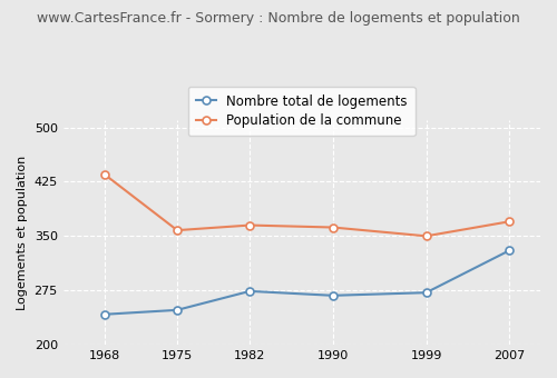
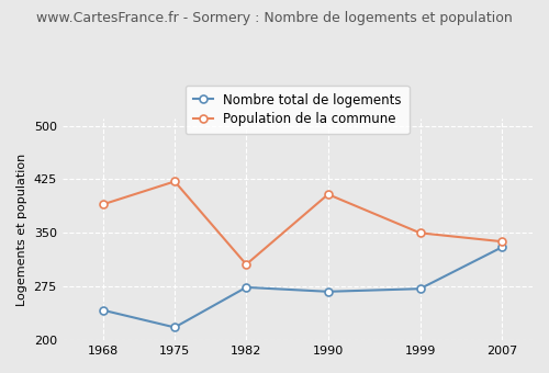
Population de la commune/1968: 435 -> 390
Nombre total de logements/1975: 248 -> 218
Population de la commune/1975: 358 -> 422
Population de la commune/1982: 365 -> 306
Population de la commune/1990: 362 -> 404
Population de la commune/2007: 370 -> 338
